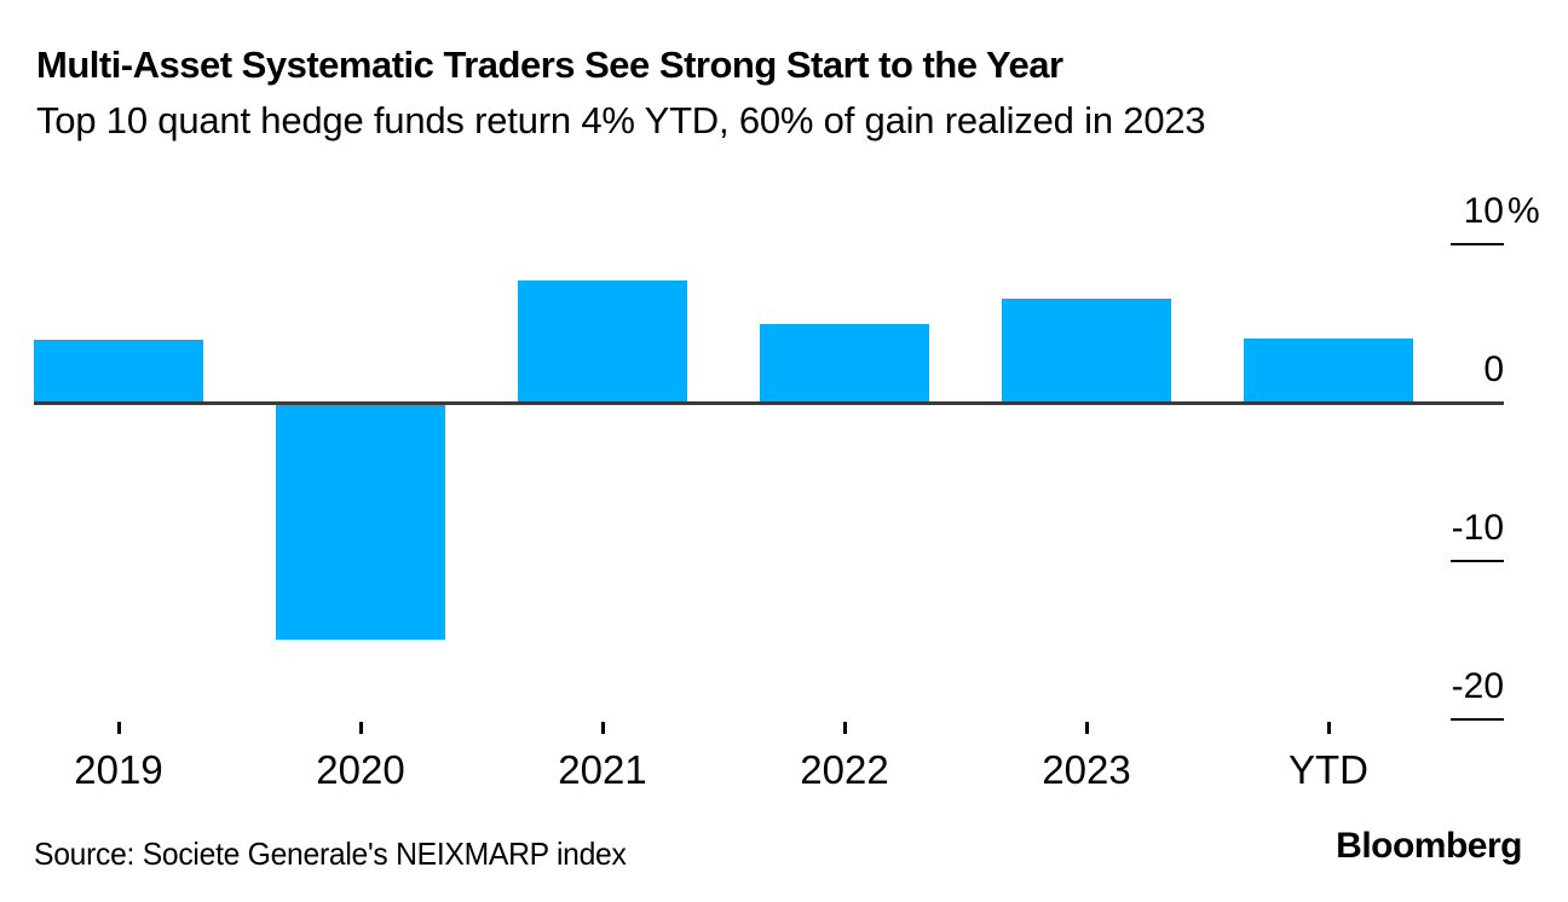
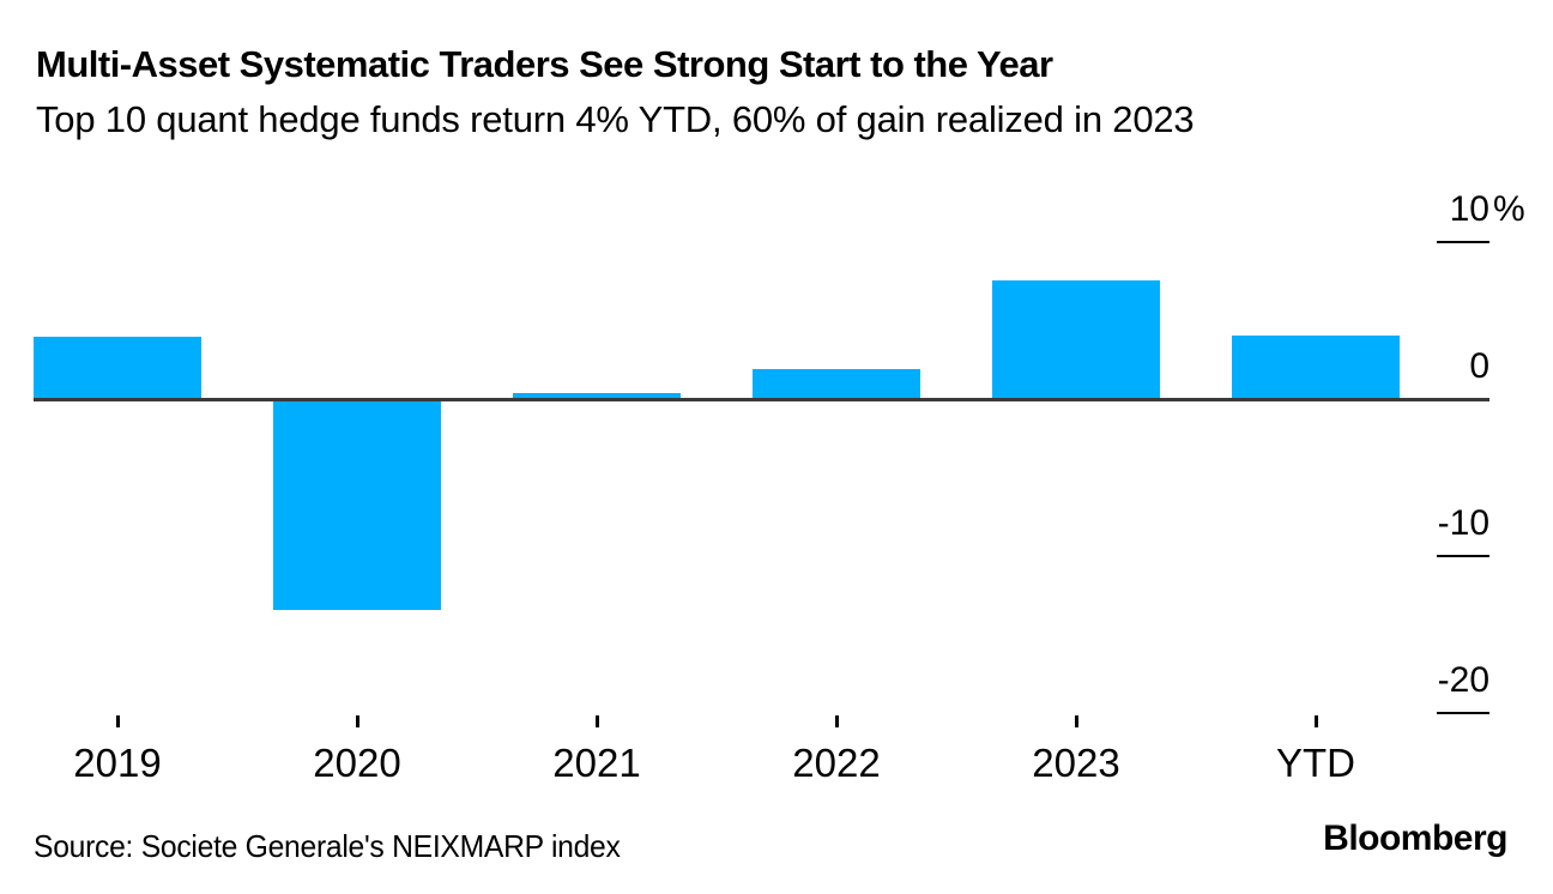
2020: -14.8 -> -13.3
2021: 7.6 -> 0.3
2022: 4.9 -> 1.8
2023: 6.5 -> 7.5
